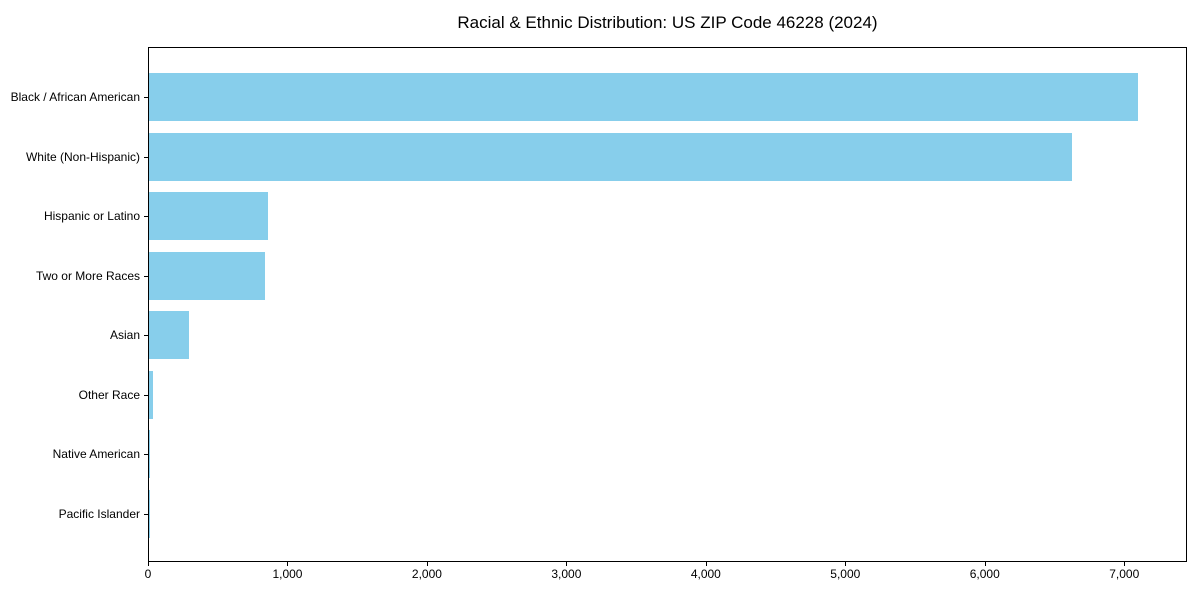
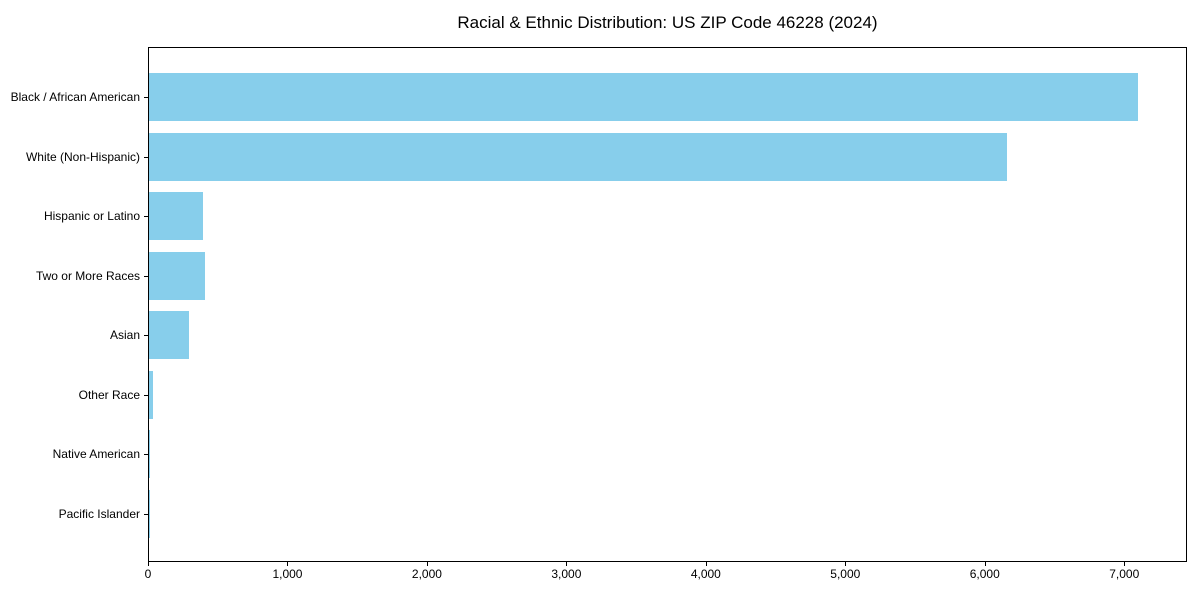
White (Non-Hispanic): 6620 -> 6150
Hispanic or Latino: 860 -> 390
Two or More Races: 840 -> 400
